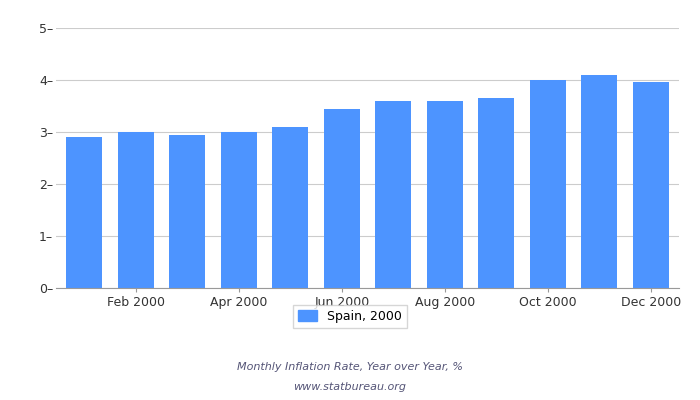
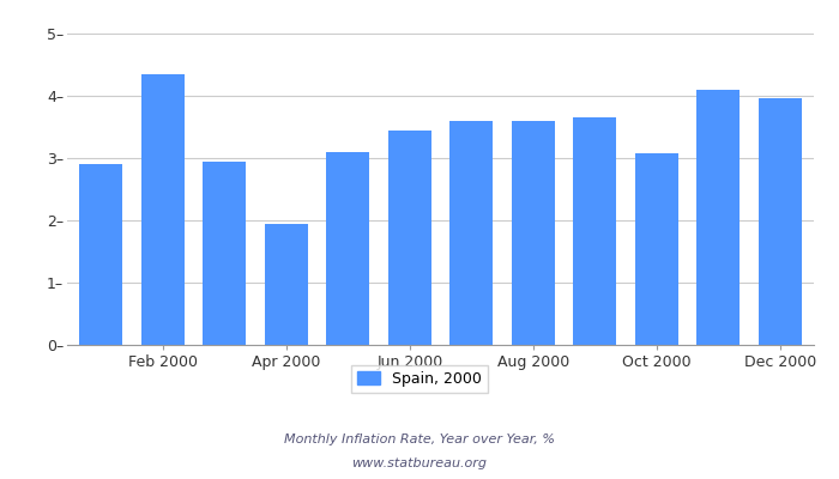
Feb 2000: 3.00– -> 4.34–
Apr 2000: 3.00– -> 1.94–
Oct 2000: 4.00– -> 3.08–
